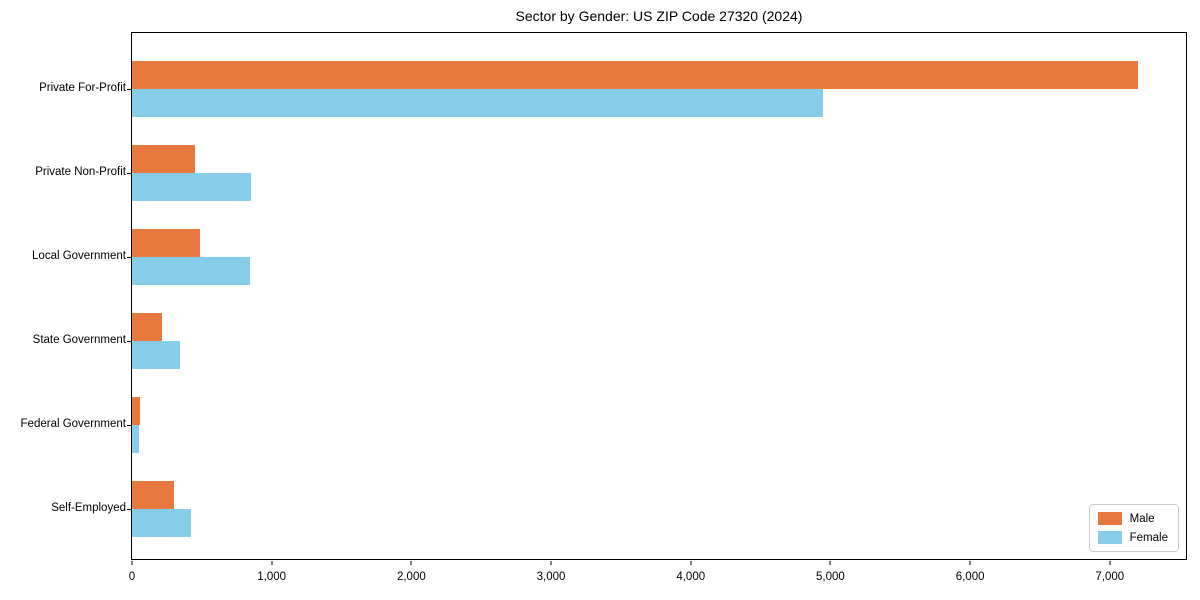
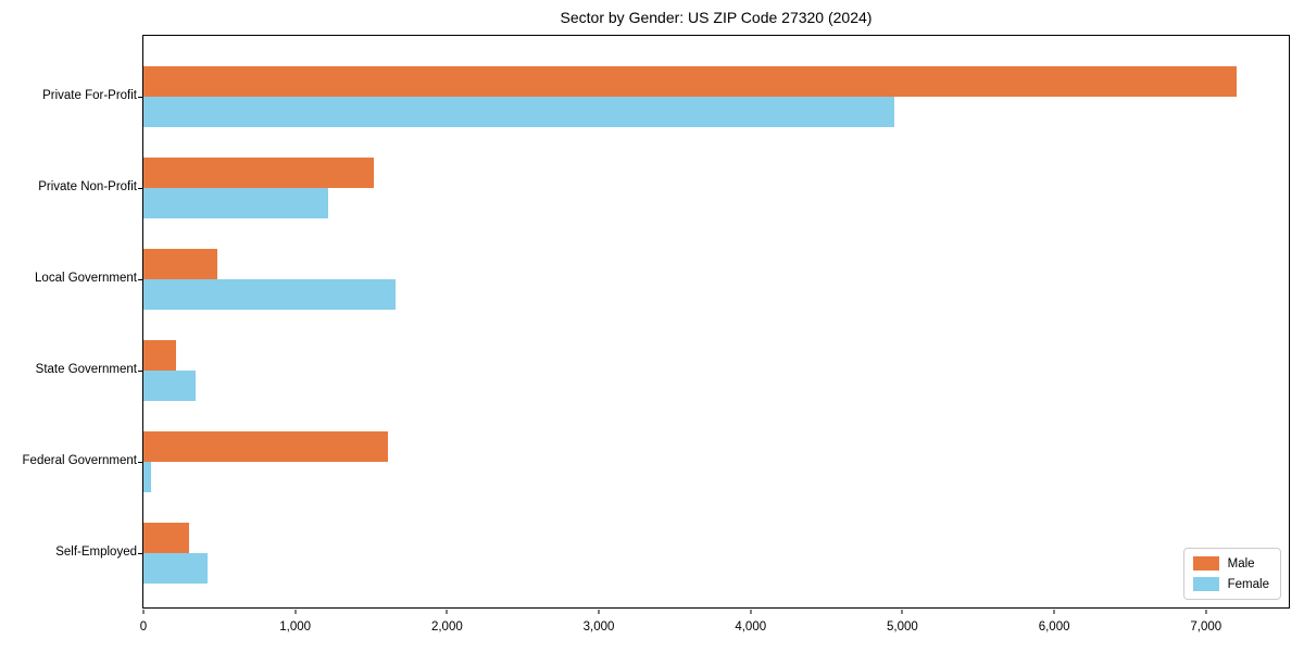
Male/Private Non-Profit: 450 -> 1520
Female/Private Non-Profit: 850 -> 1220
Female/Local Government: 840 -> 1660
Male/Federal Government: 60 -> 1610
